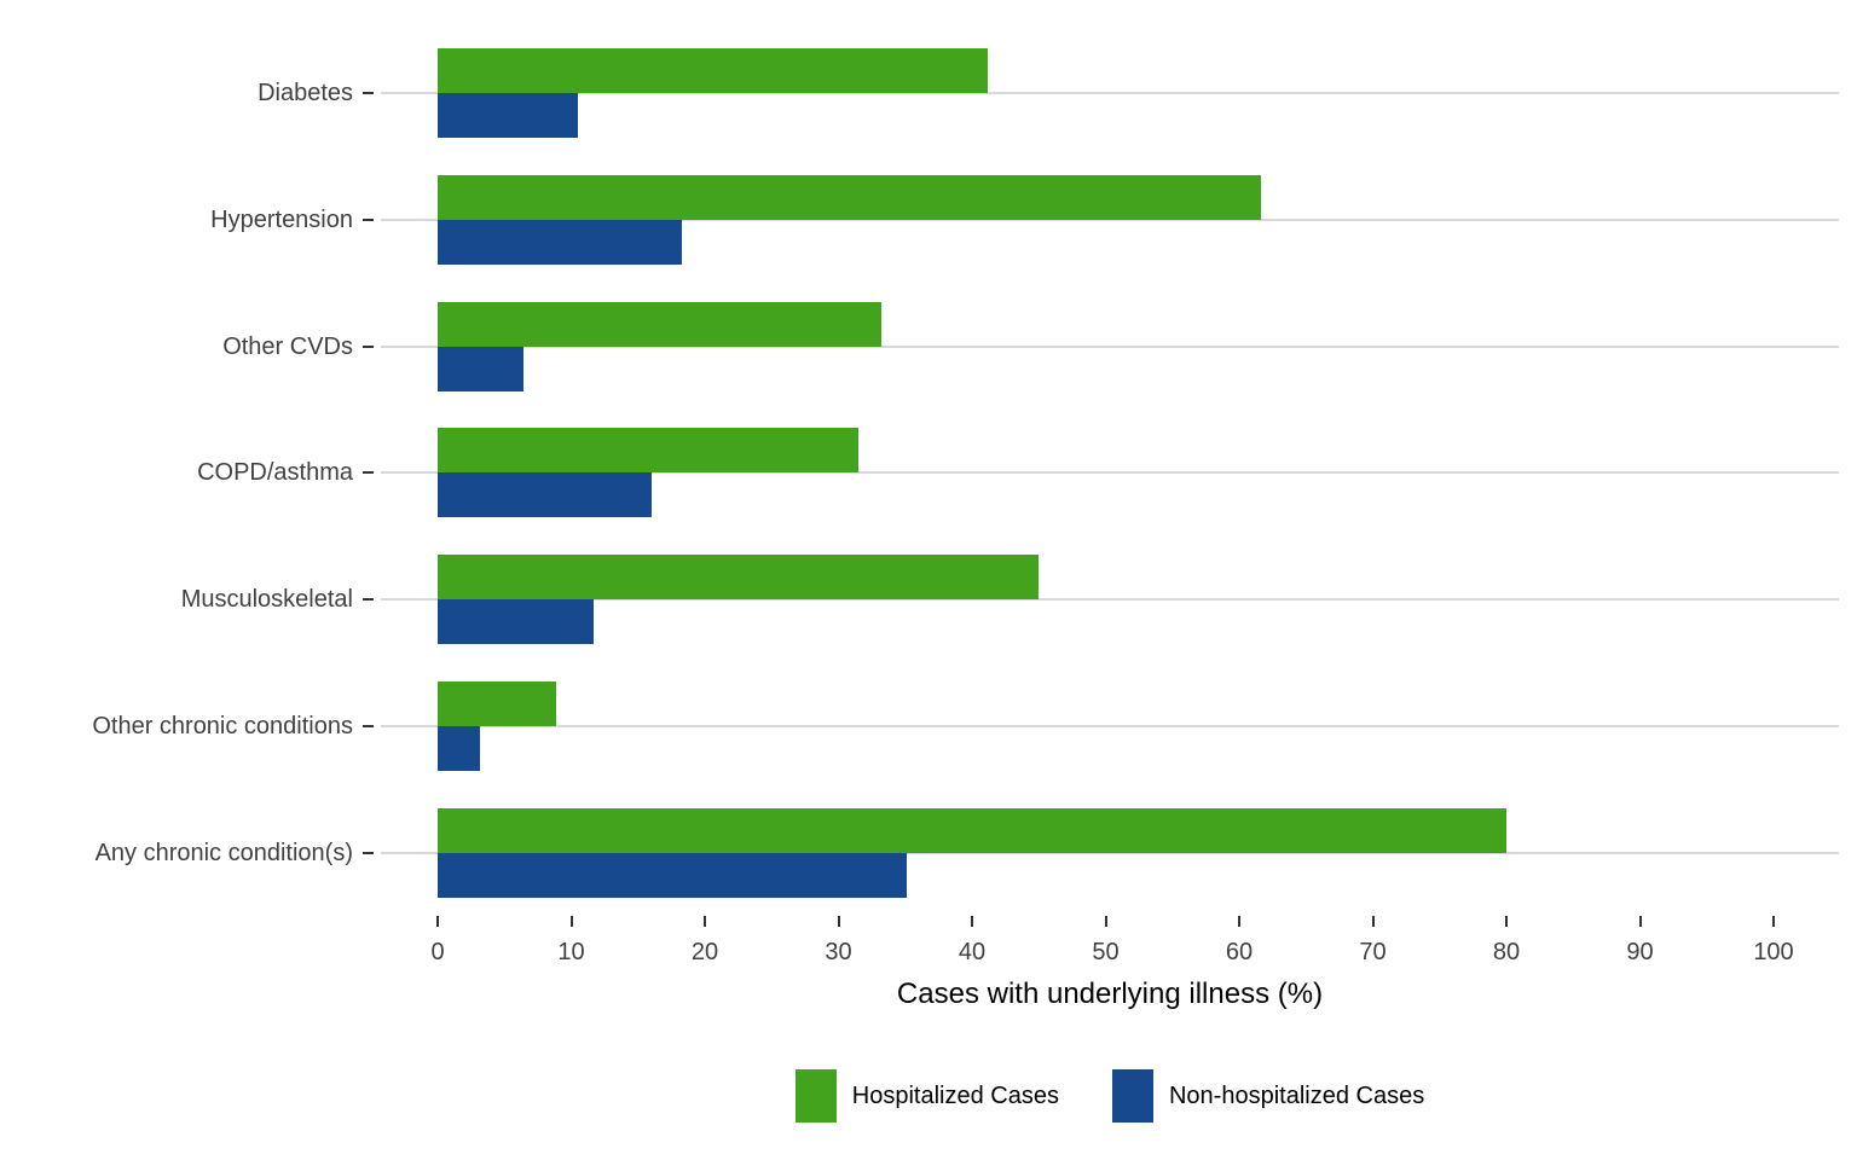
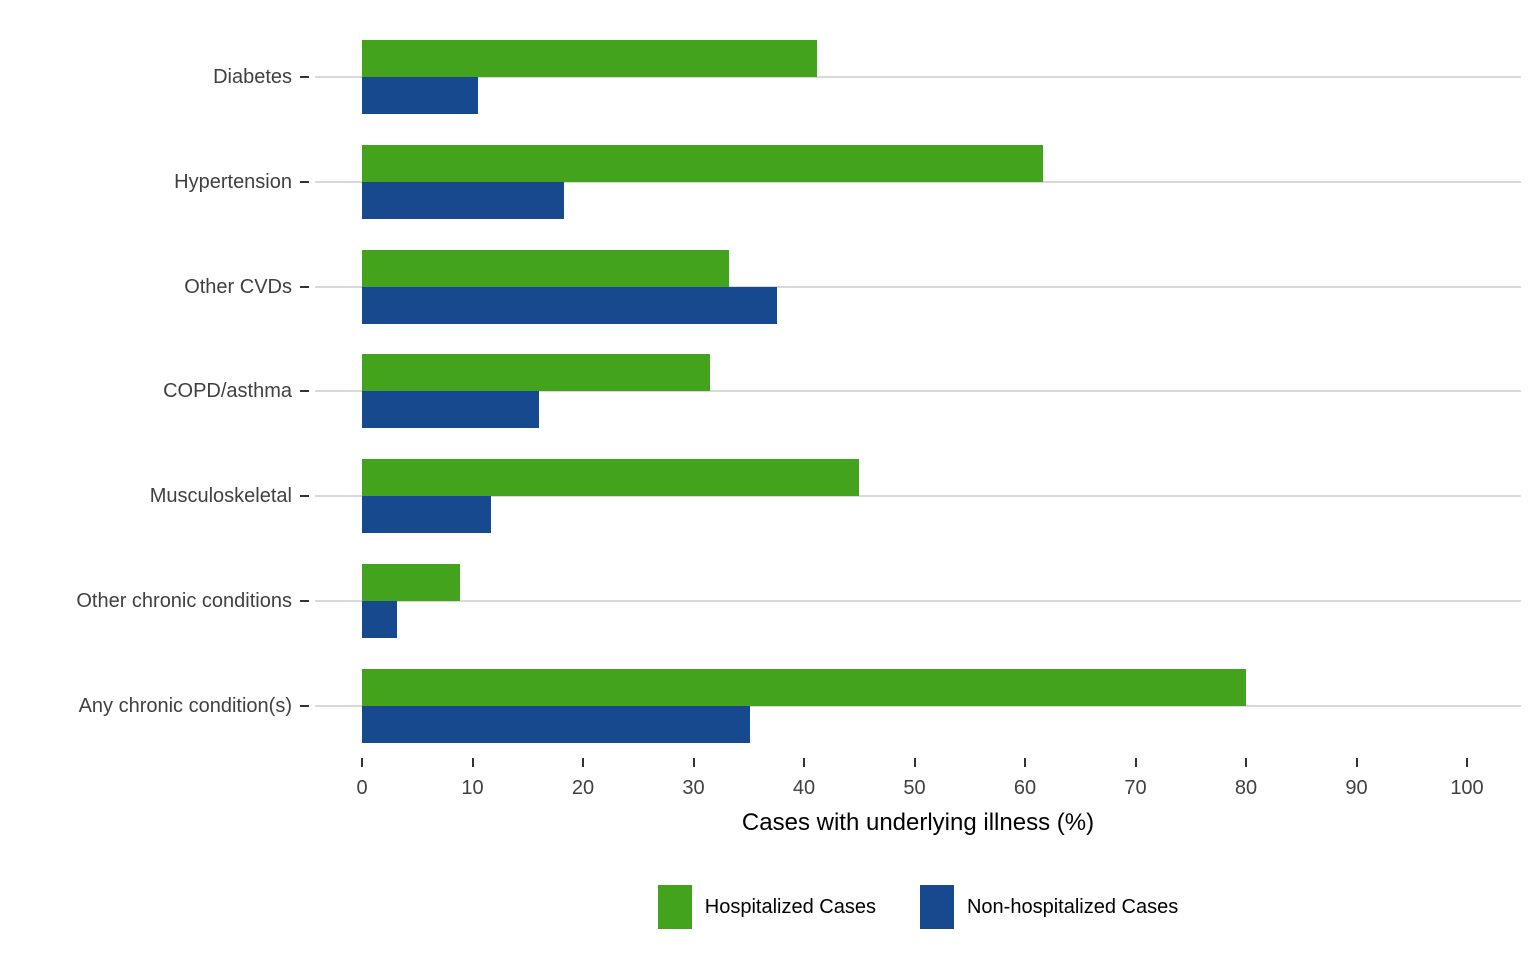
Non-hospitalized Cases/Other CVDs: 6.4 -> 37.6
